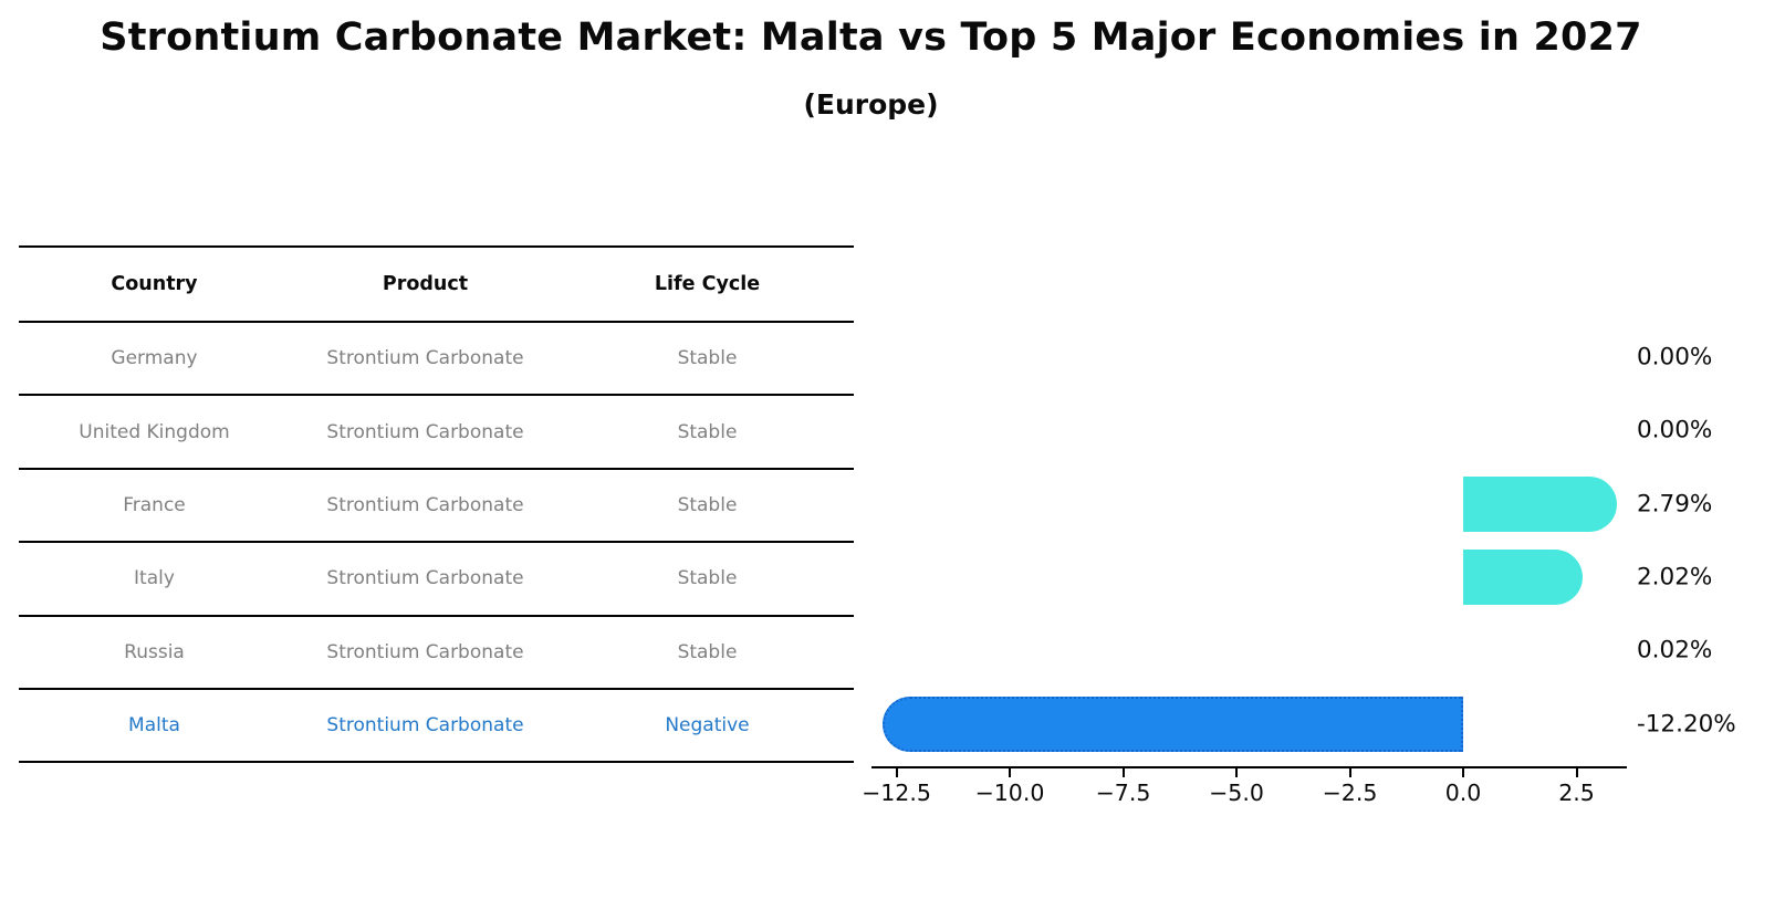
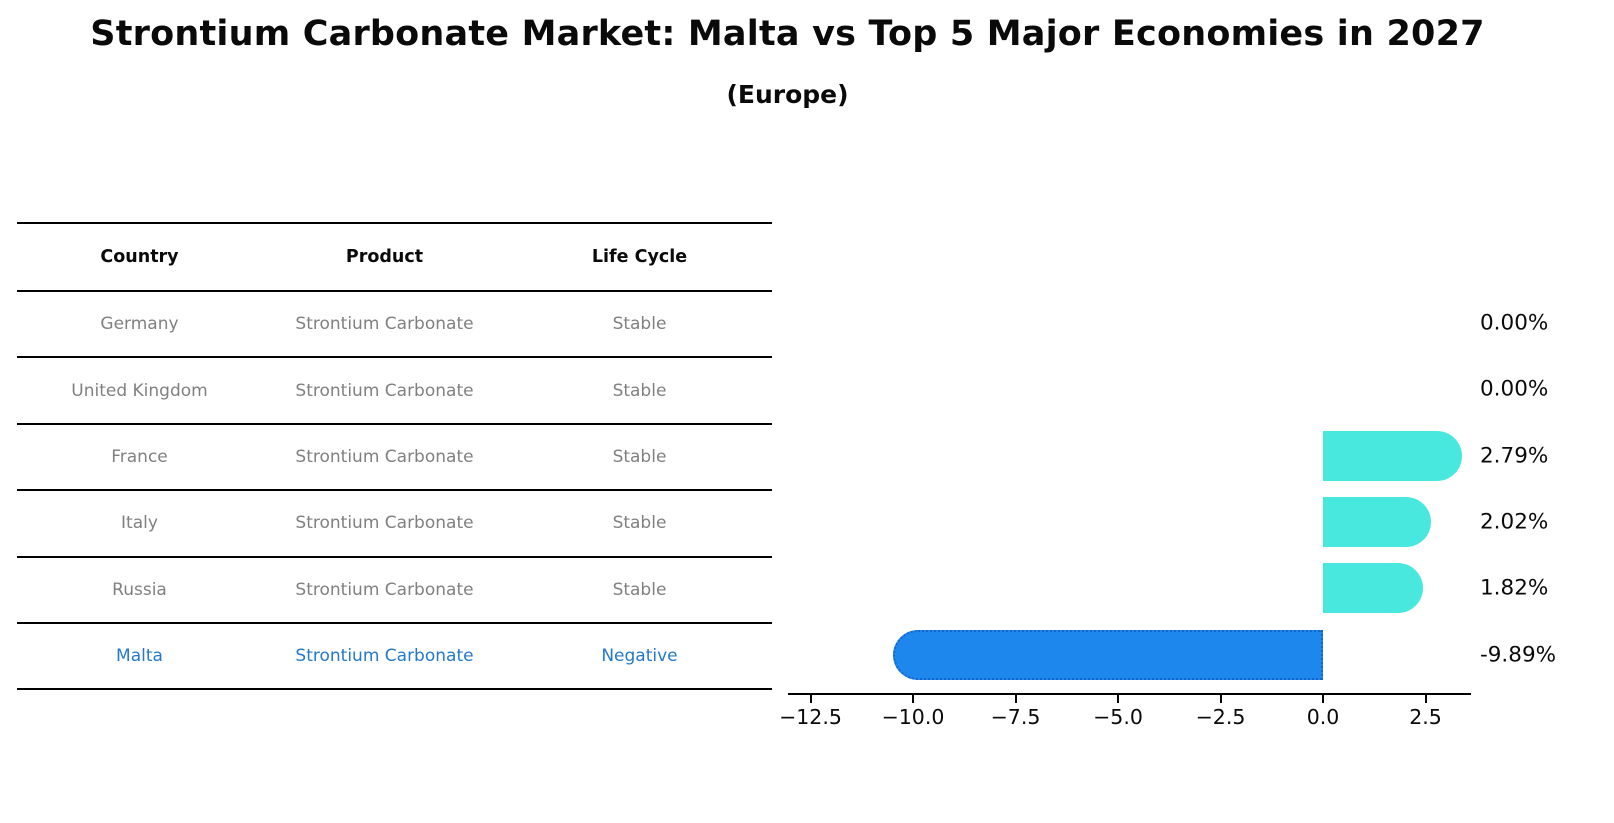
Russia: 0.02% -> 1.82%
Malta: -12.20% -> -9.89%
